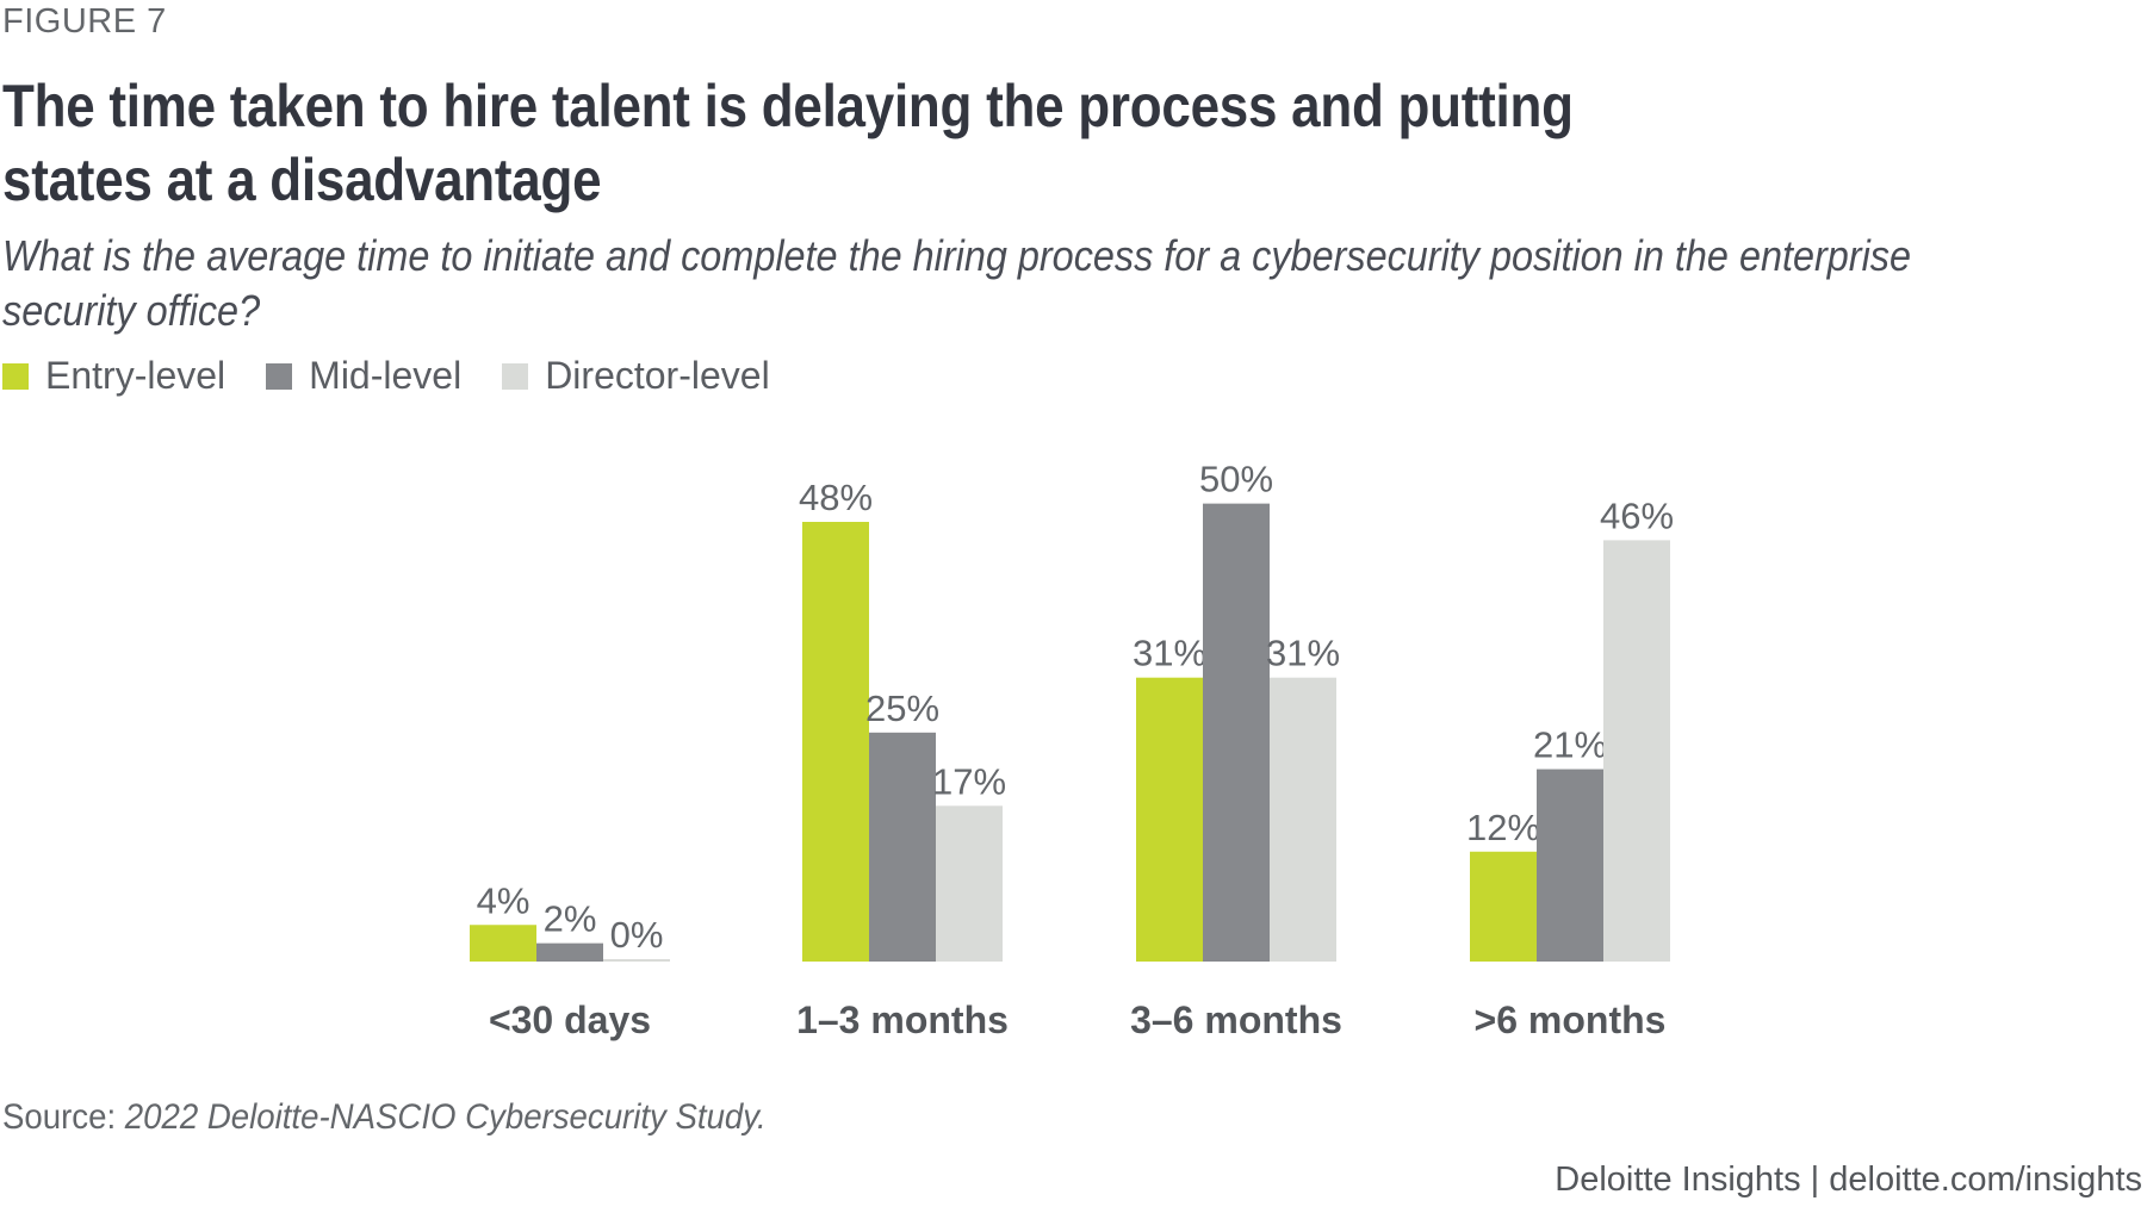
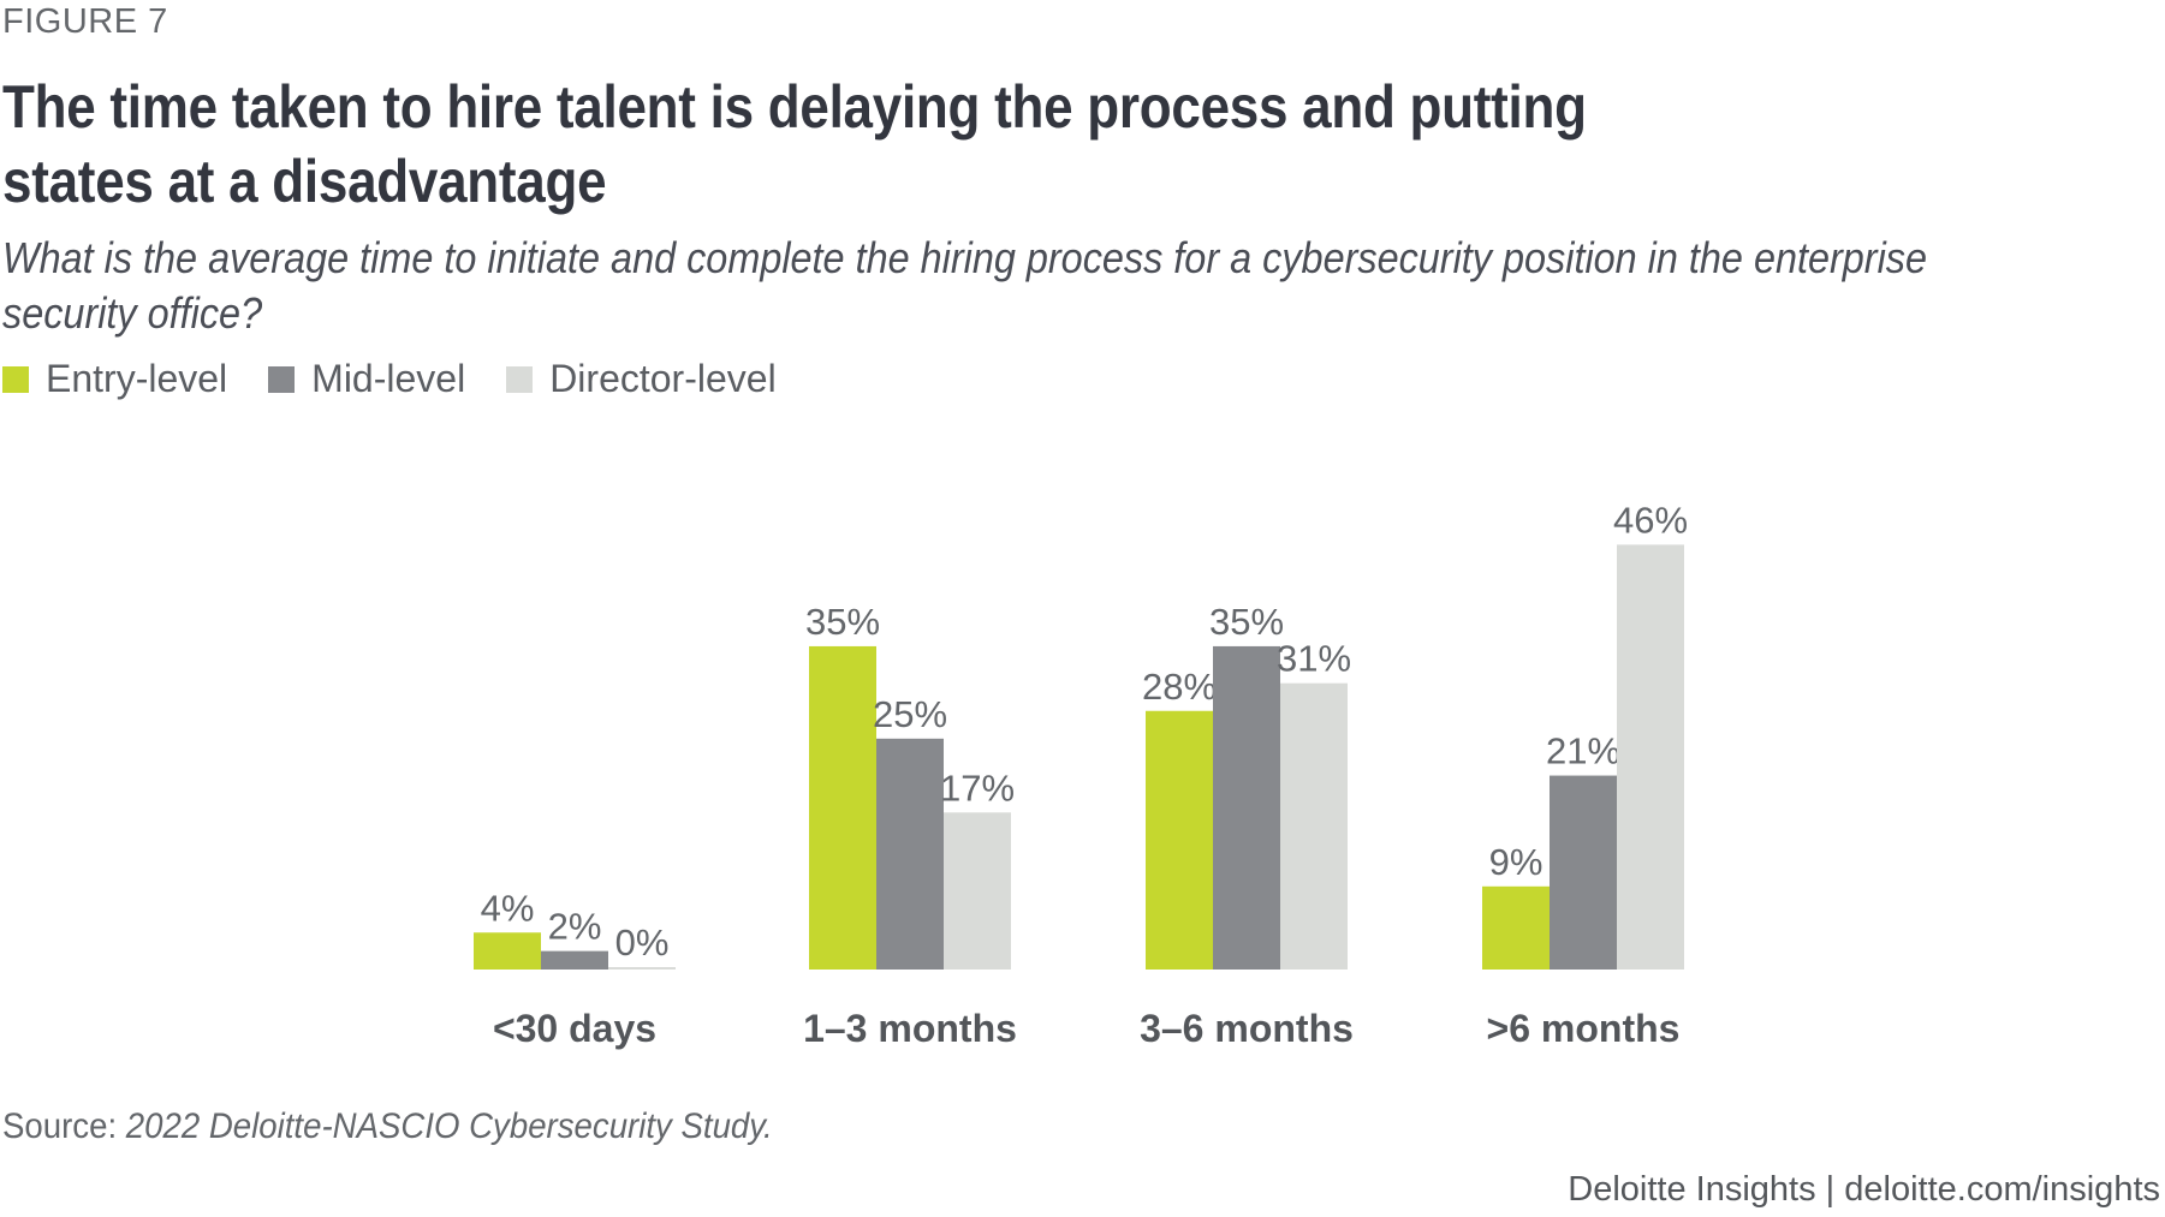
Entry-level/1–3 months: 48% -> 35%
Entry-level/3–6 months: 31% -> 28%
Mid-level/3–6 months: 50% -> 35%
Entry-level/>6 months: 12% -> 9%
